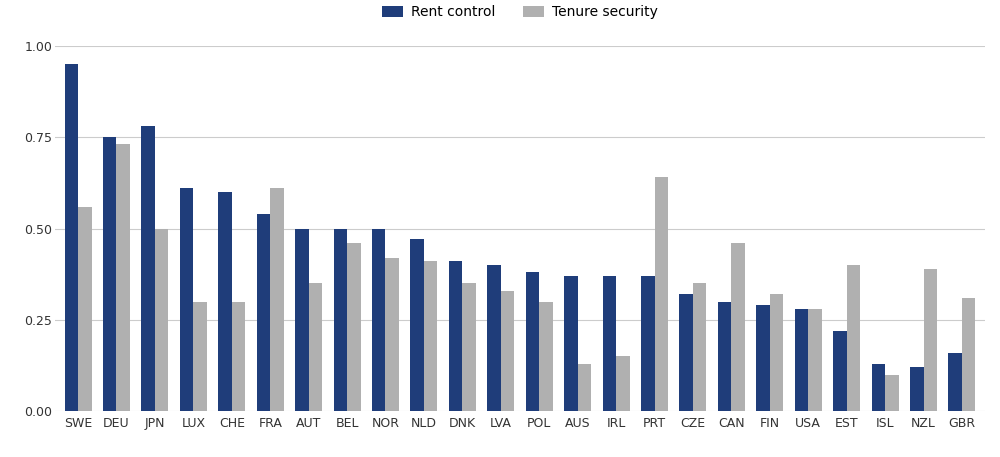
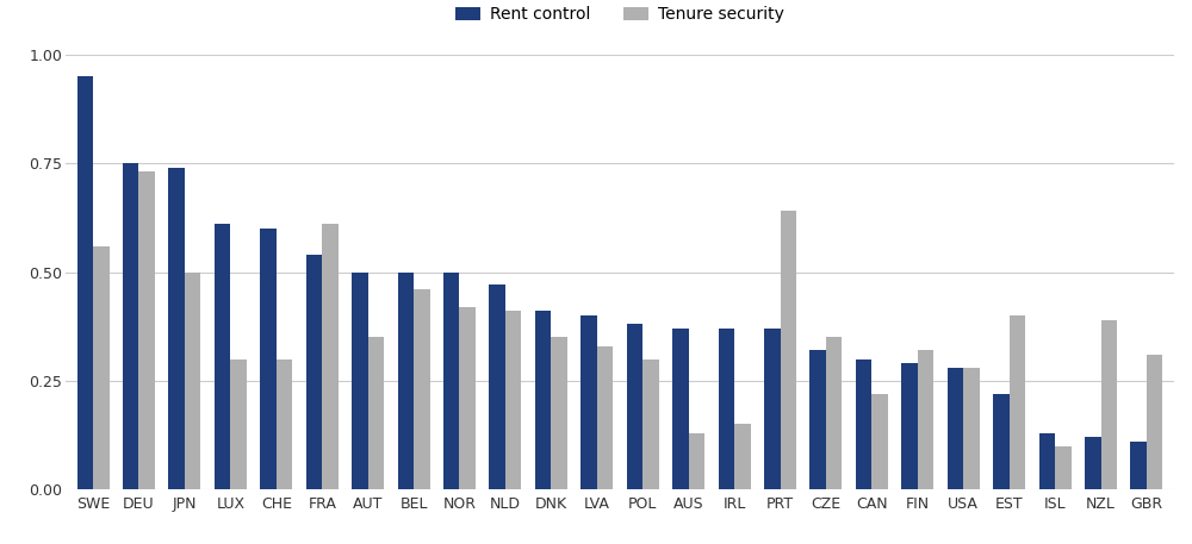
Rent control/JPN: 0.78 -> 0.74
Tenure security/CAN: 0.46 -> 0.22
Rent control/GBR: 0.16 -> 0.11
